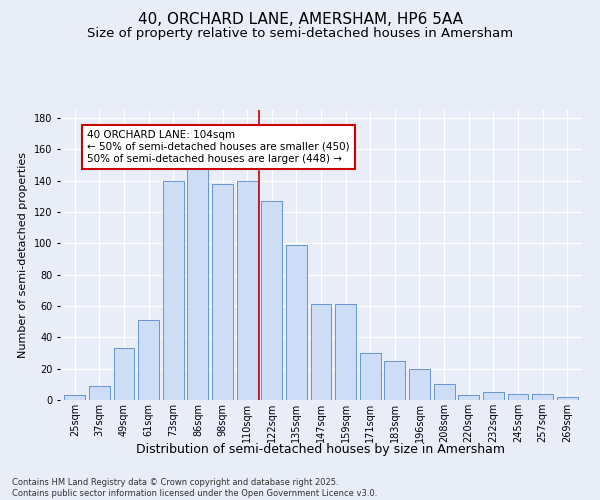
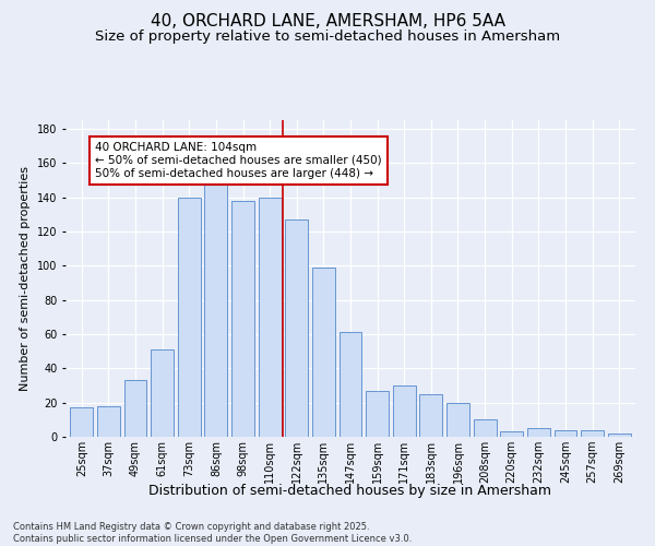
25sqm: 3 -> 17
37sqm: 9 -> 18
159sqm: 61 -> 27
